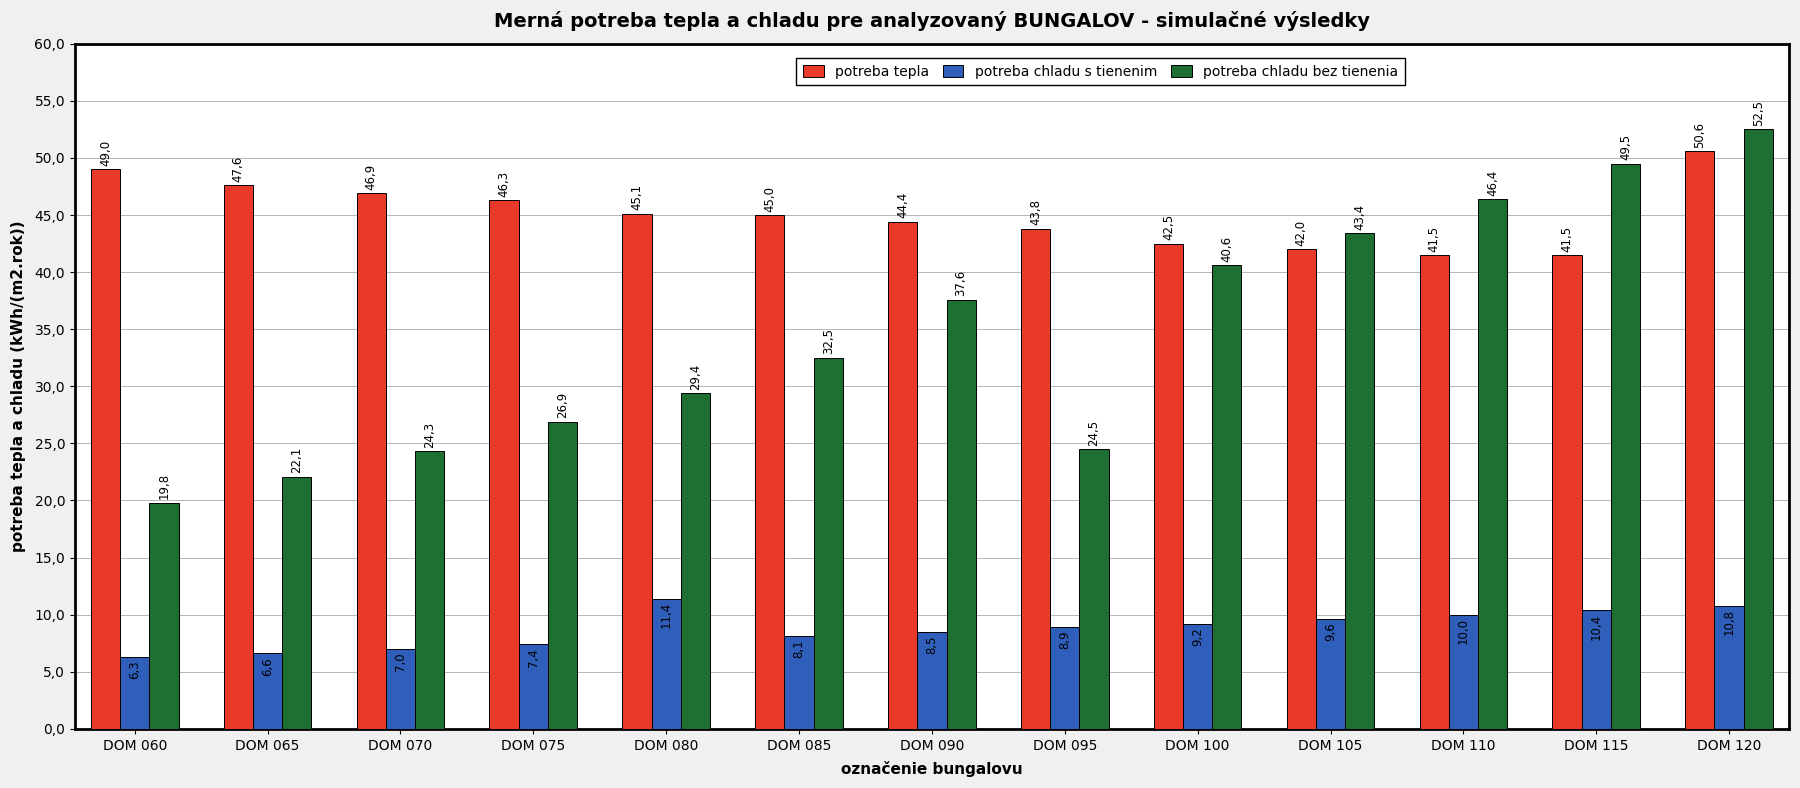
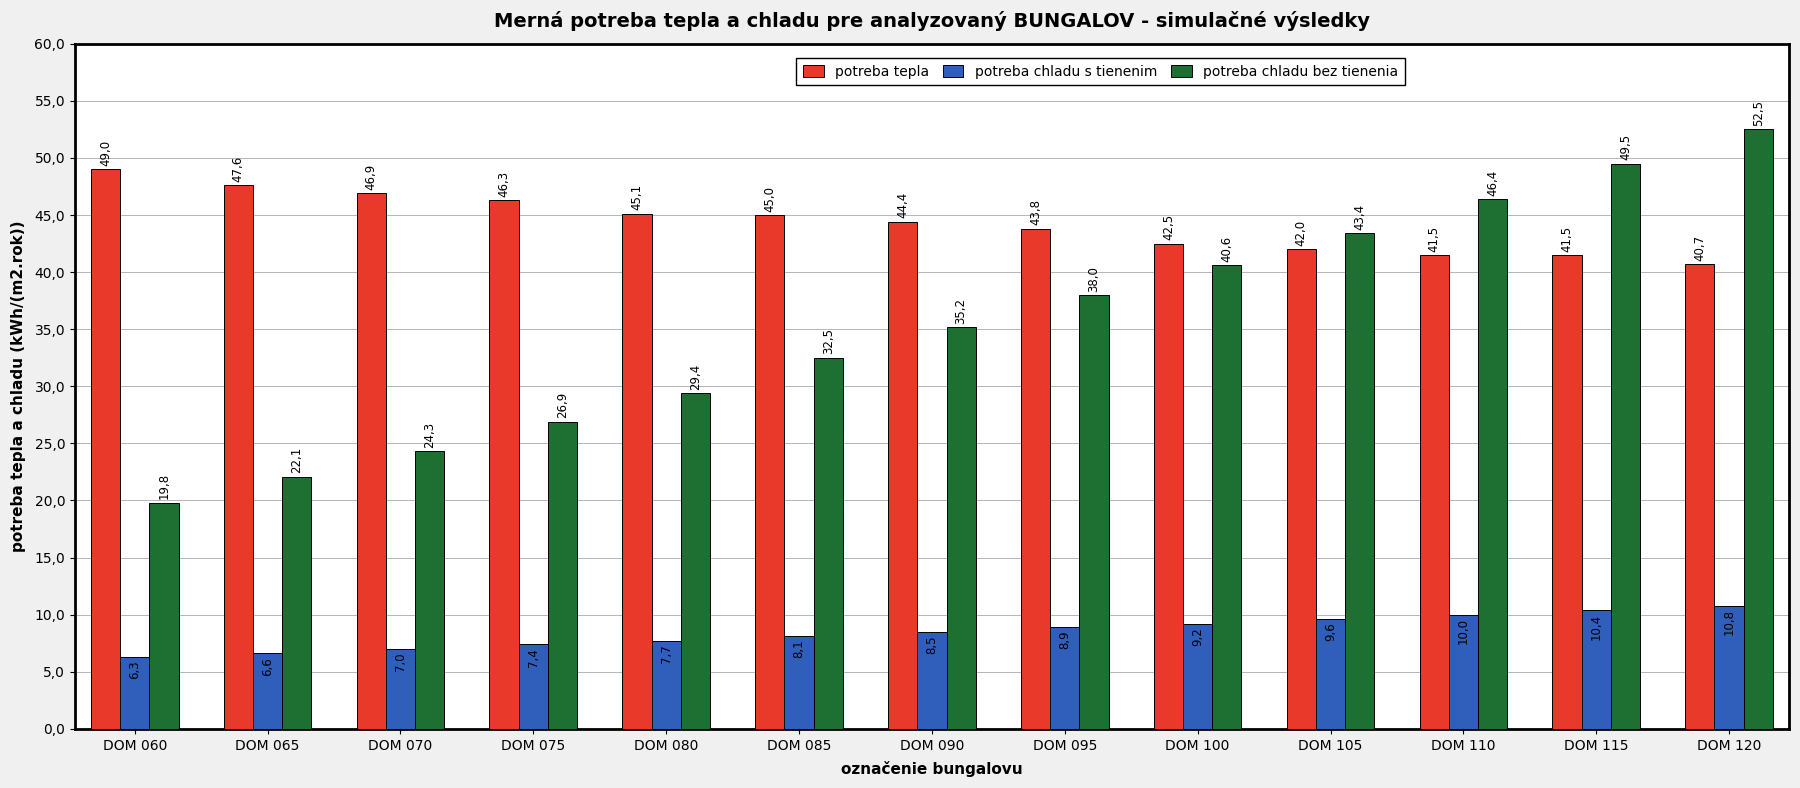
potreba chladu s tienenim/DOM 080: 11,4 -> 7,7
potreba chladu bez tienenia/DOM 090: 37,6 -> 35,2
potreba chladu bez tienenia/DOM 095: 24,5 -> 38,0
potreba tepla/DOM 120: 50,6 -> 40,7
